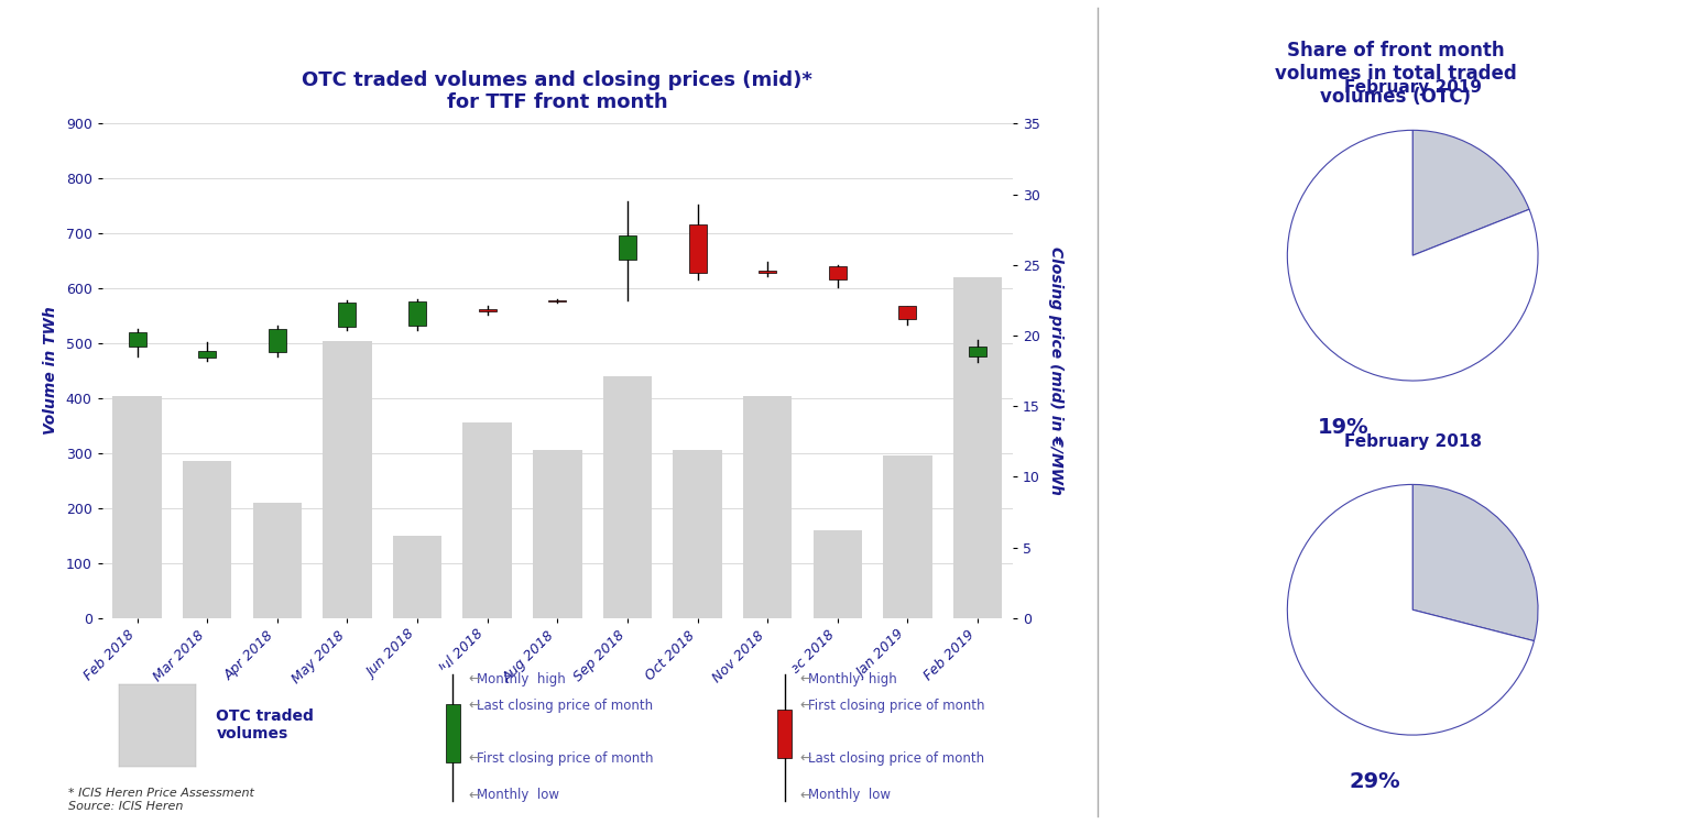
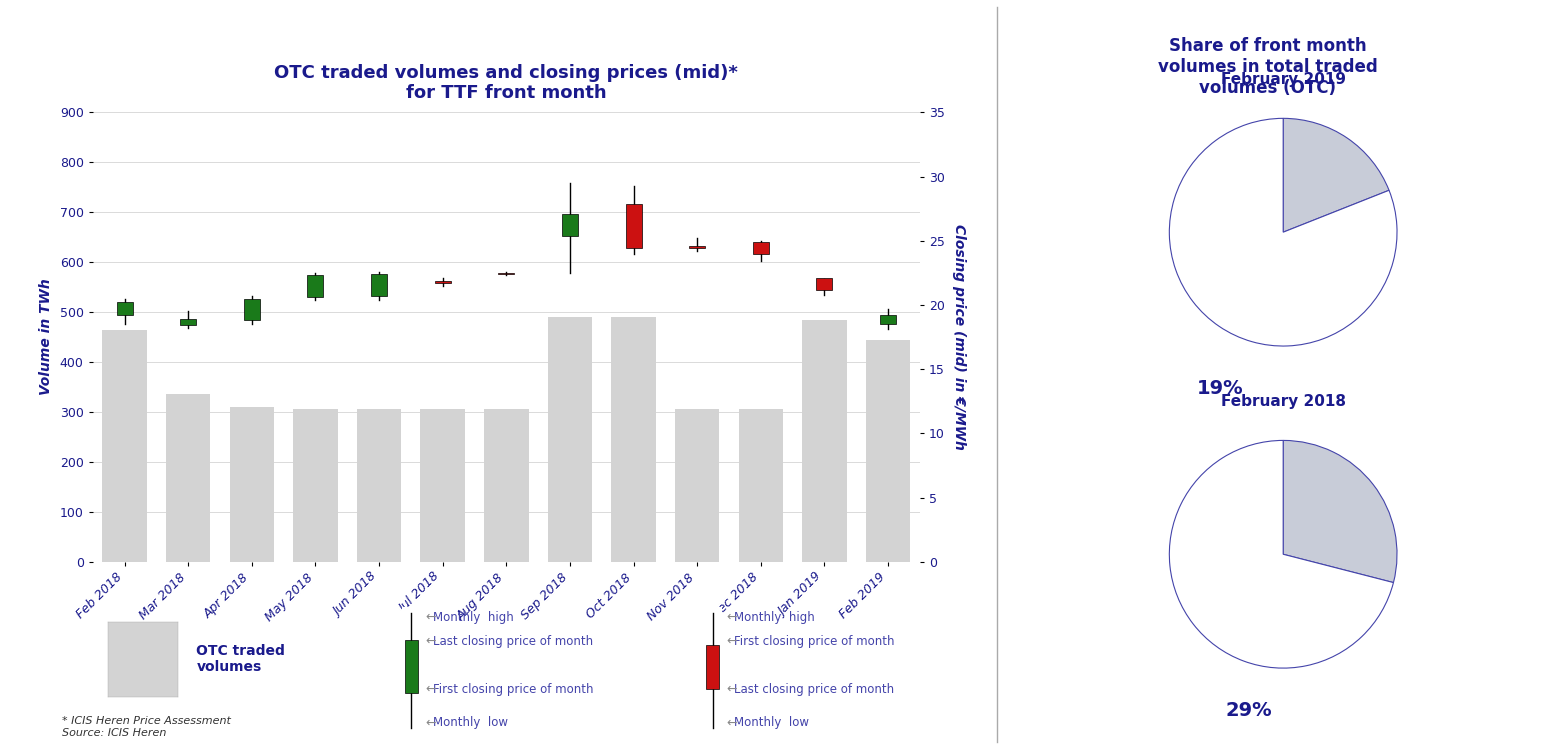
Feb 2018: 405 -> 465
Mar 2018: 285 -> 335
Apr 2018: 210 -> 310
May 2018: 505 -> 305
Jun 2018: 150 -> 305
Jul 2018: 355 -> 305
Sep 2018: 440 -> 490
Oct 2018: 305 -> 490
Nov 2018: 405 -> 305
Dec 2018: 160 -> 305
Jan 2019: 295 -> 485
Feb 2019: 620 -> 445
